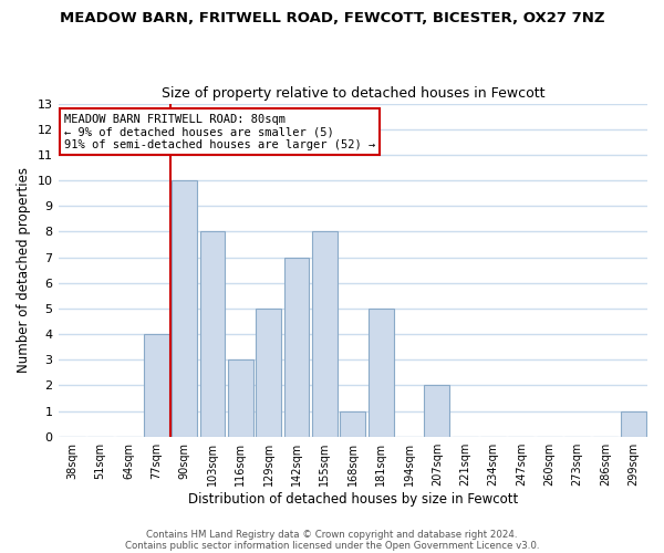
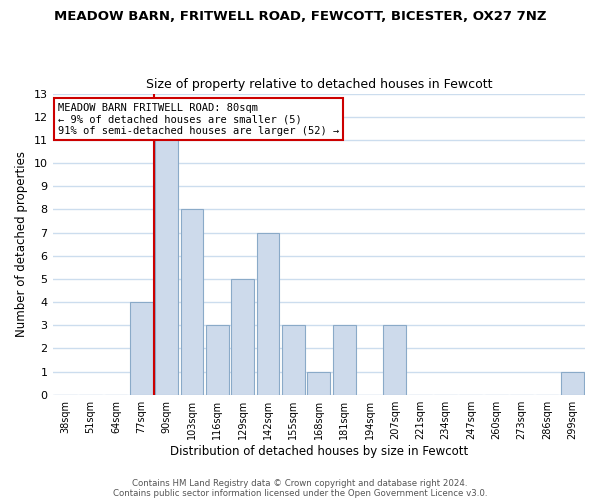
90sqm: 10 -> 11
155sqm: 8 -> 3
181sqm: 5 -> 3
207sqm: 2 -> 3
